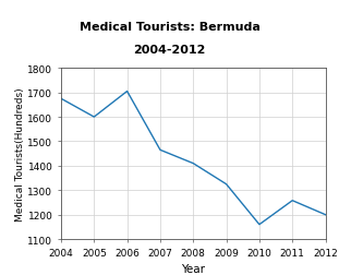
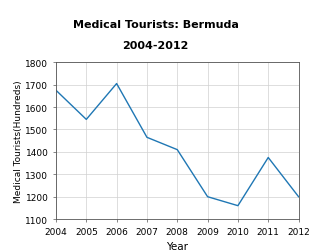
2005: 1600 -> 1545
2009: 1325 -> 1200
2011: 1258 -> 1375
